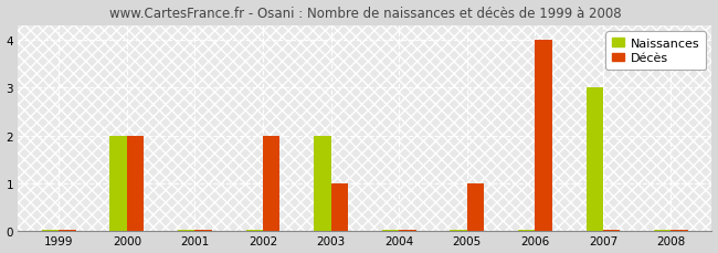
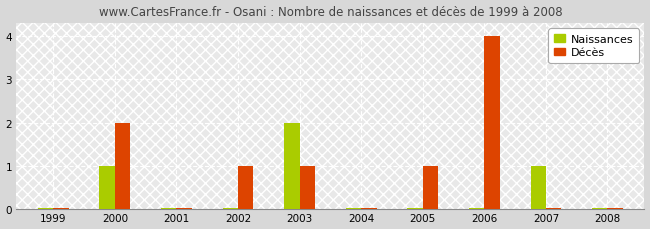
Naissances/2000: 2 -> 1
Décès/2002: 2 -> 1
Naissances/2007: 3 -> 1
